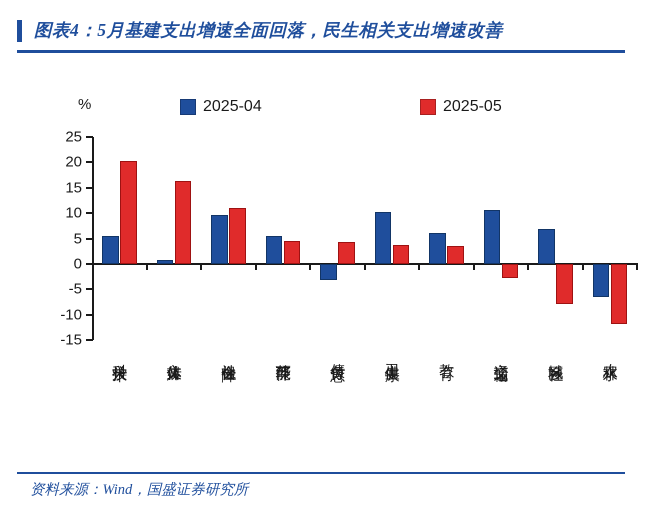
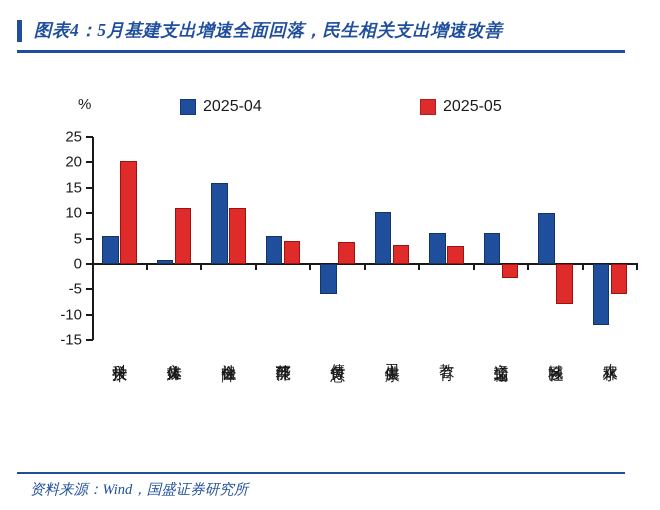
2025-05/文体传媒: 16 -> 11
2025-04/社会保障: 10 -> 16
2025-04/债务付息: -3 -> -6
2025-04/交通运输: 11 -> 6
2025-04/城乡社区: 7 -> 10
2025-04/农林水: -6 -> -12
2025-05/农林水: -12 -> -6
